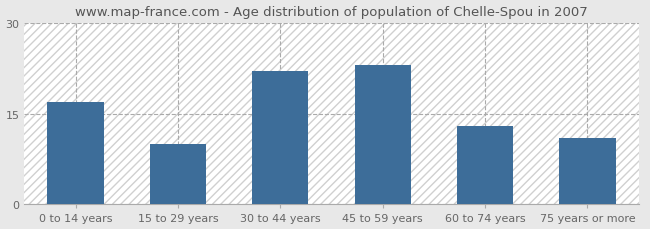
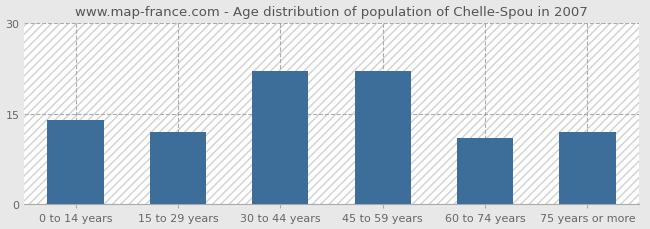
0 to 14 years: 17 -> 14
15 to 29 years: 10 -> 12
45 to 59 years: 23 -> 22
60 to 74 years: 13 -> 11
75 years or more: 11 -> 12
